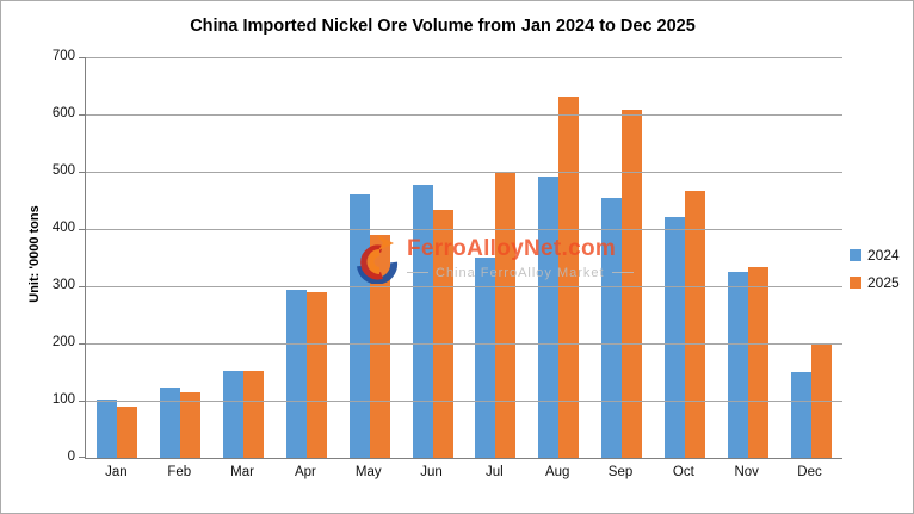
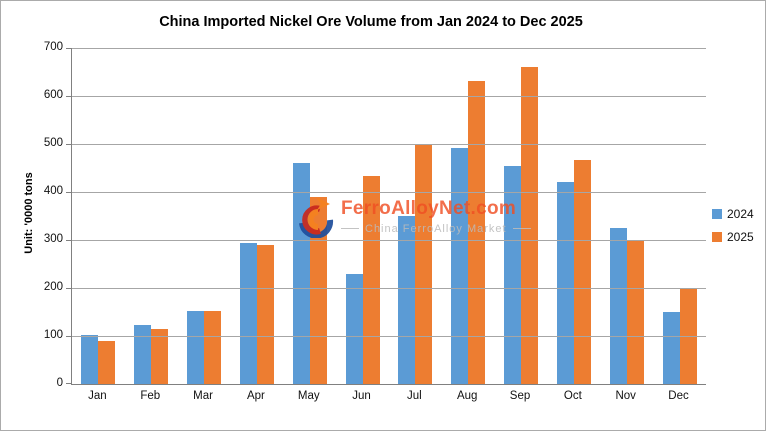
2024/Jun: 480 -> 230
2025/Sep: 610 -> 660
2025/Nov: 330 -> 300
